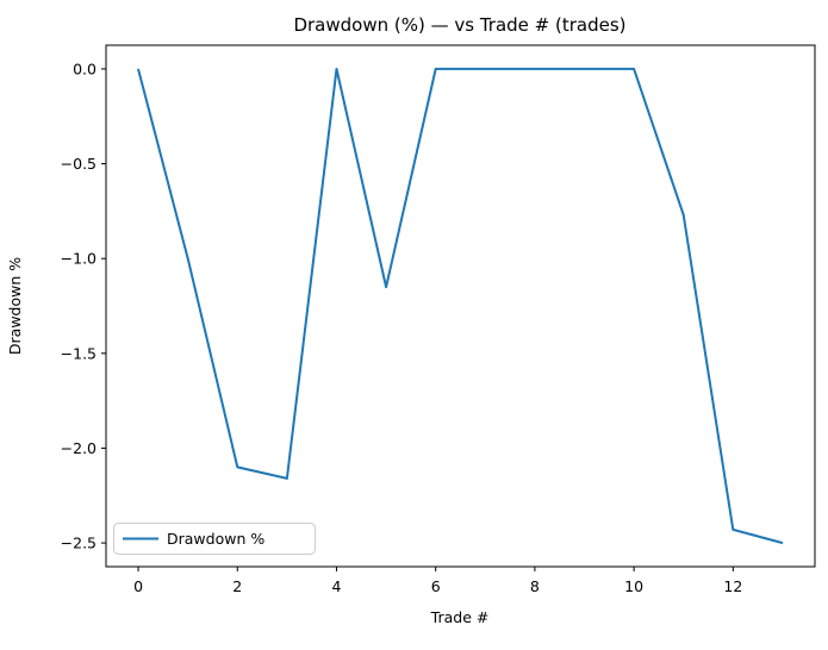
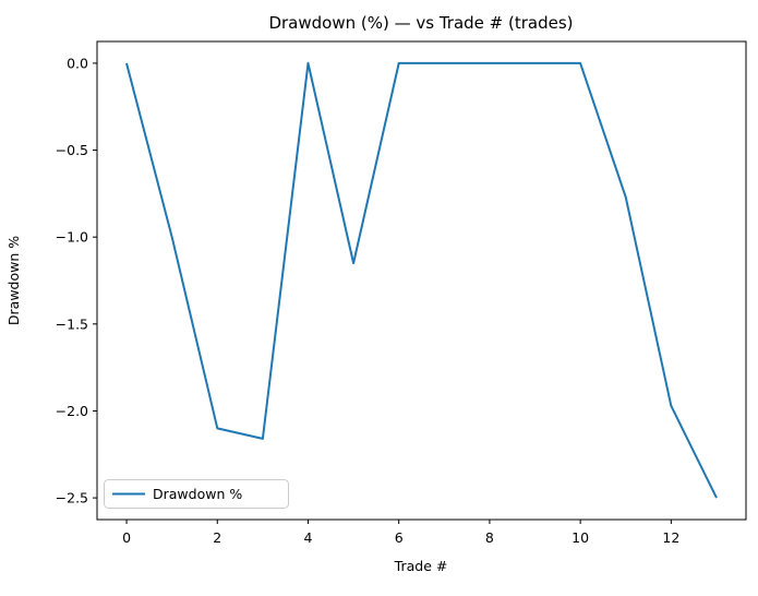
12: -2.43 -> -1.97
